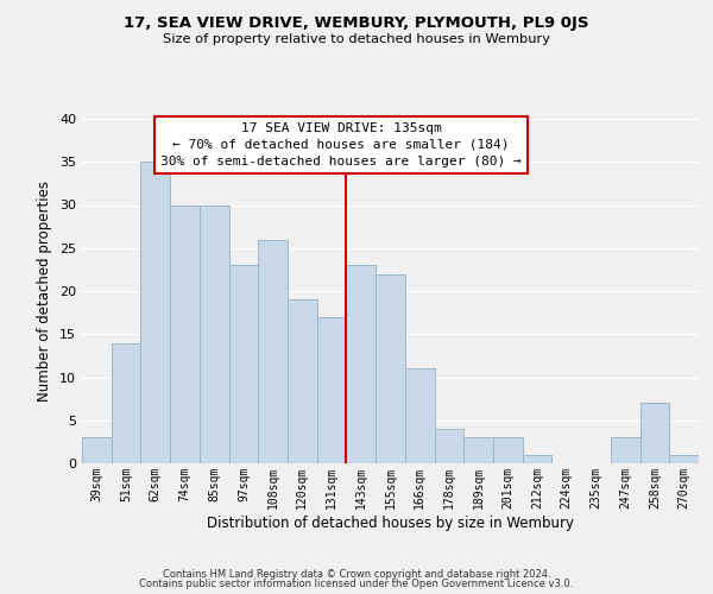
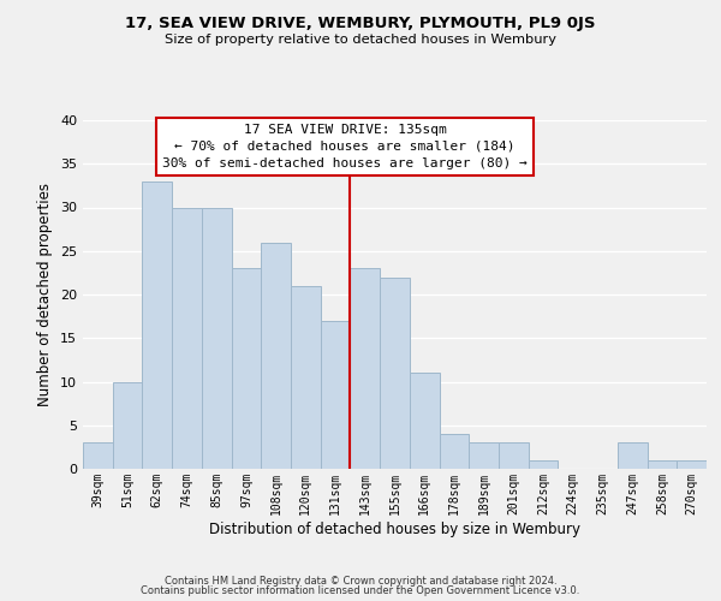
51sqm: 14 -> 10
62sqm: 35 -> 33
120sqm: 19 -> 21
258sqm: 7 -> 1
